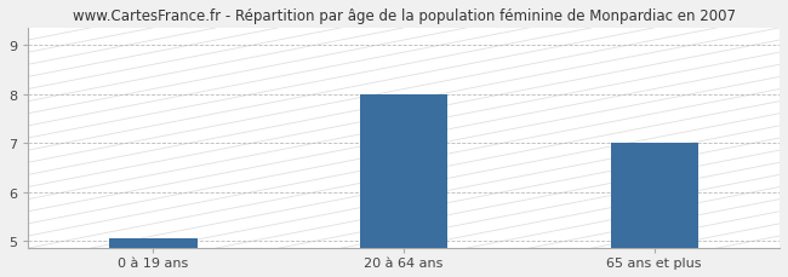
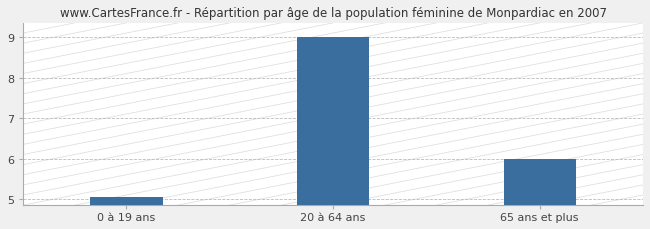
20 à 64 ans: 8.00 -> 9.00
65 ans et plus: 7.00 -> 6.00
